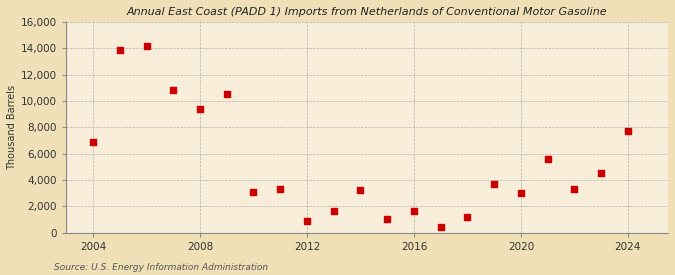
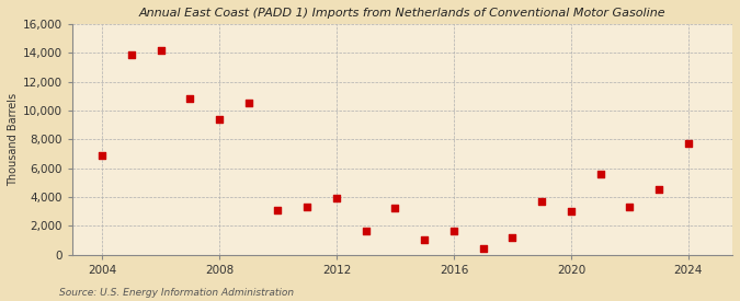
2012: 800 -> 3,900
